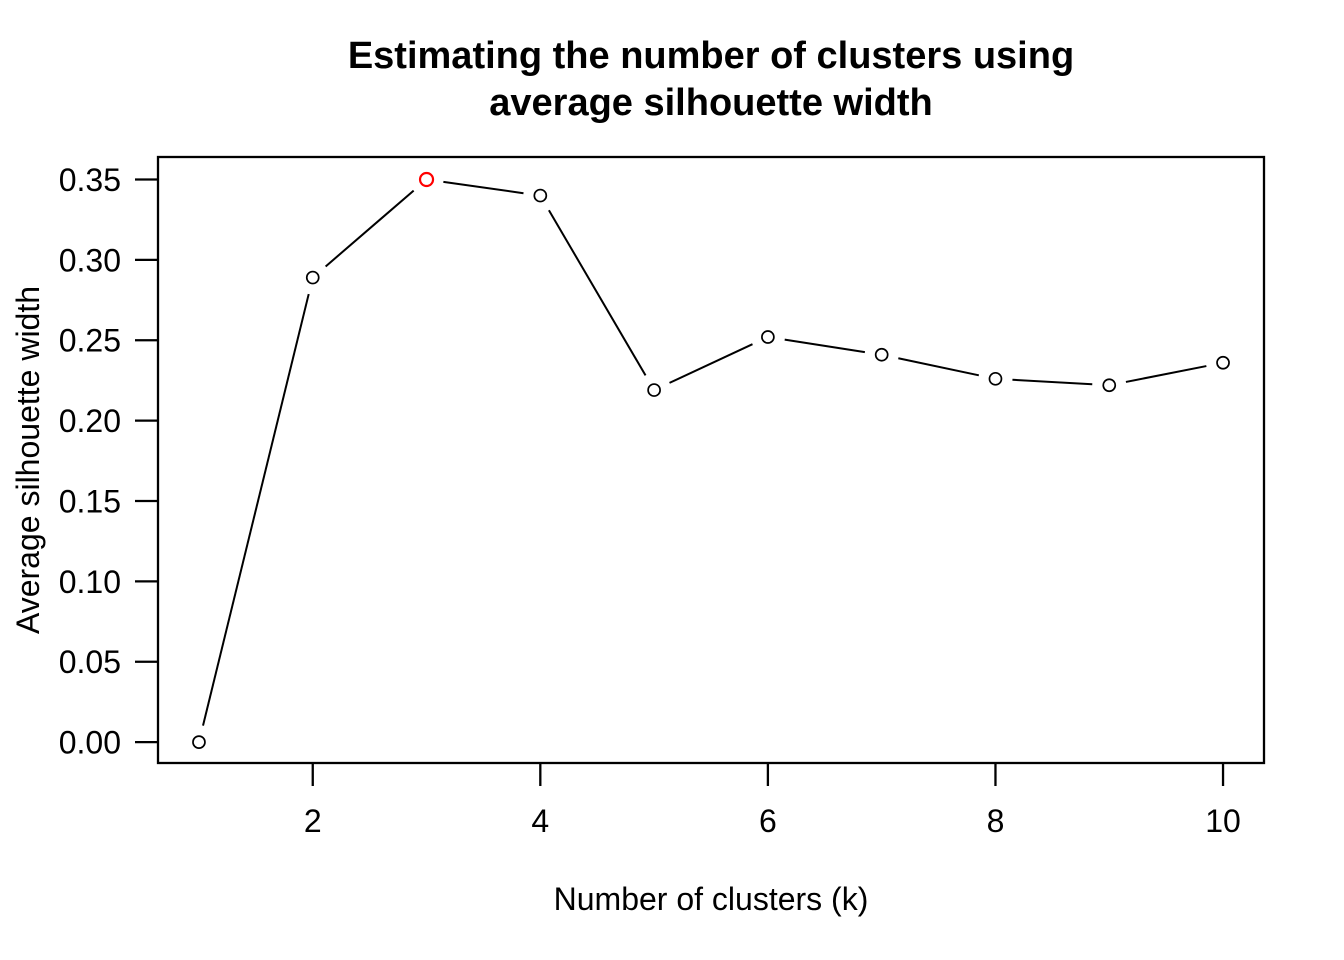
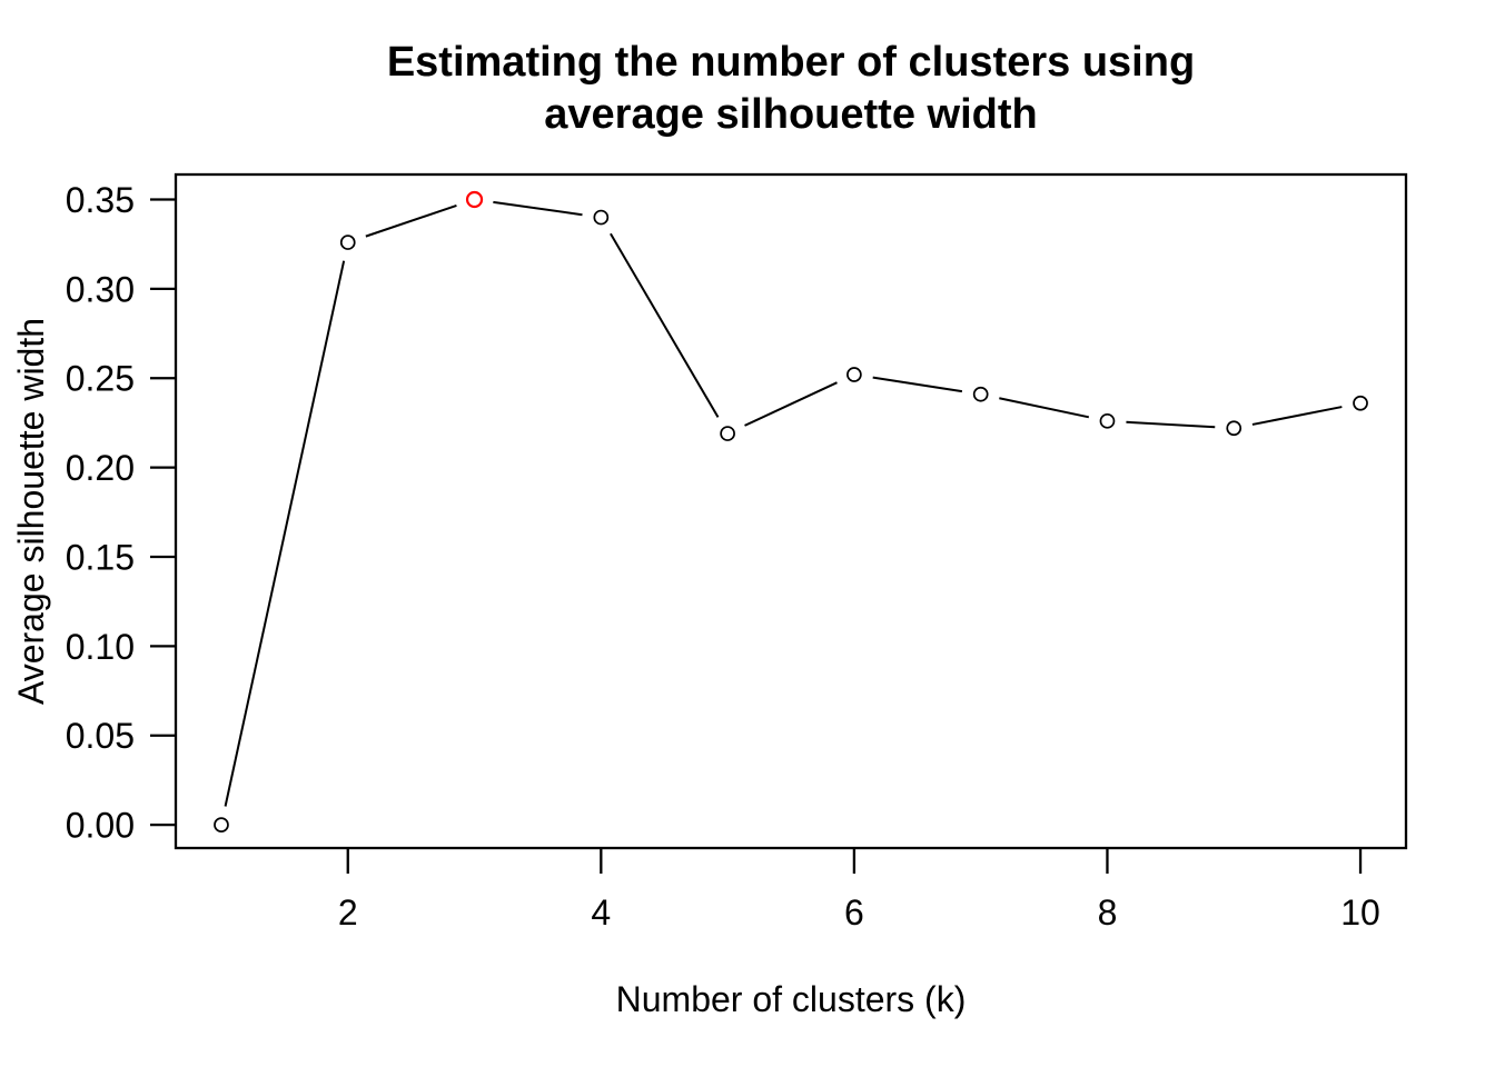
2: 0.289 -> 0.326
